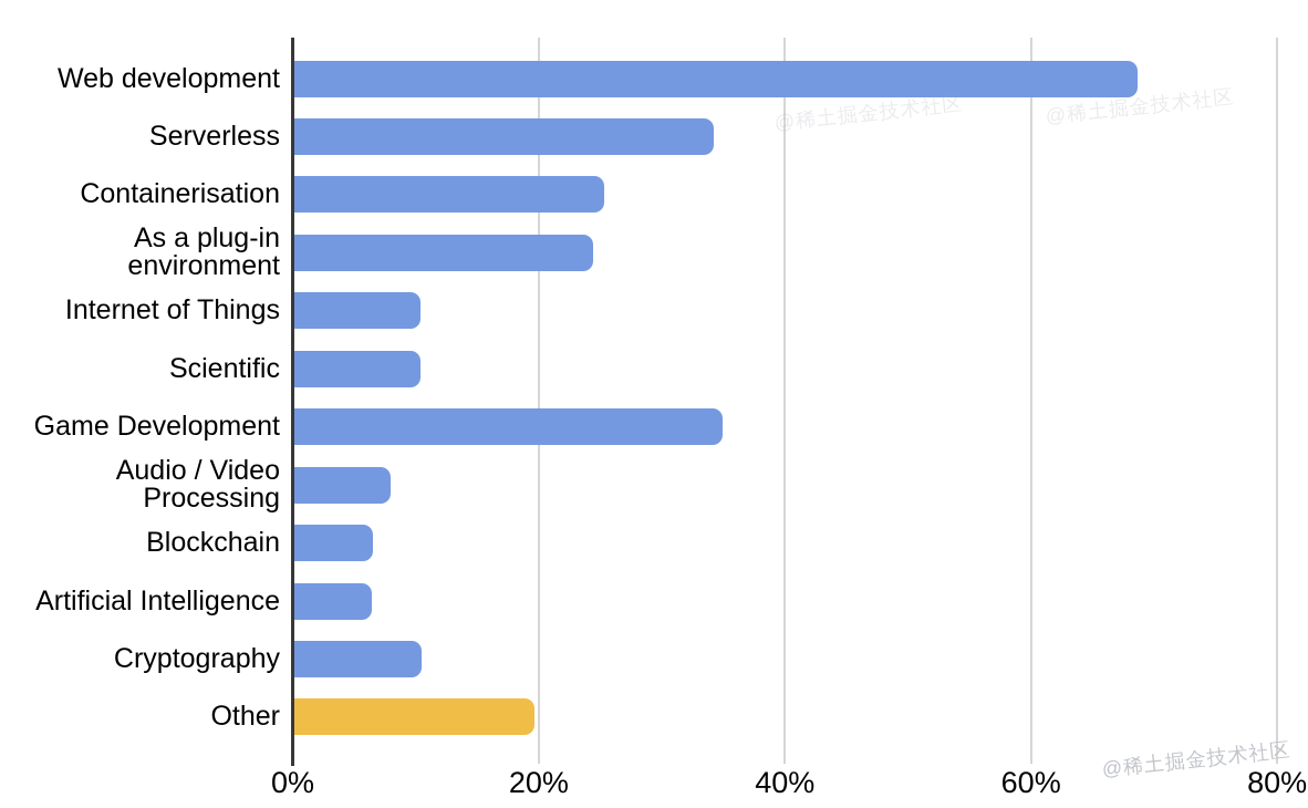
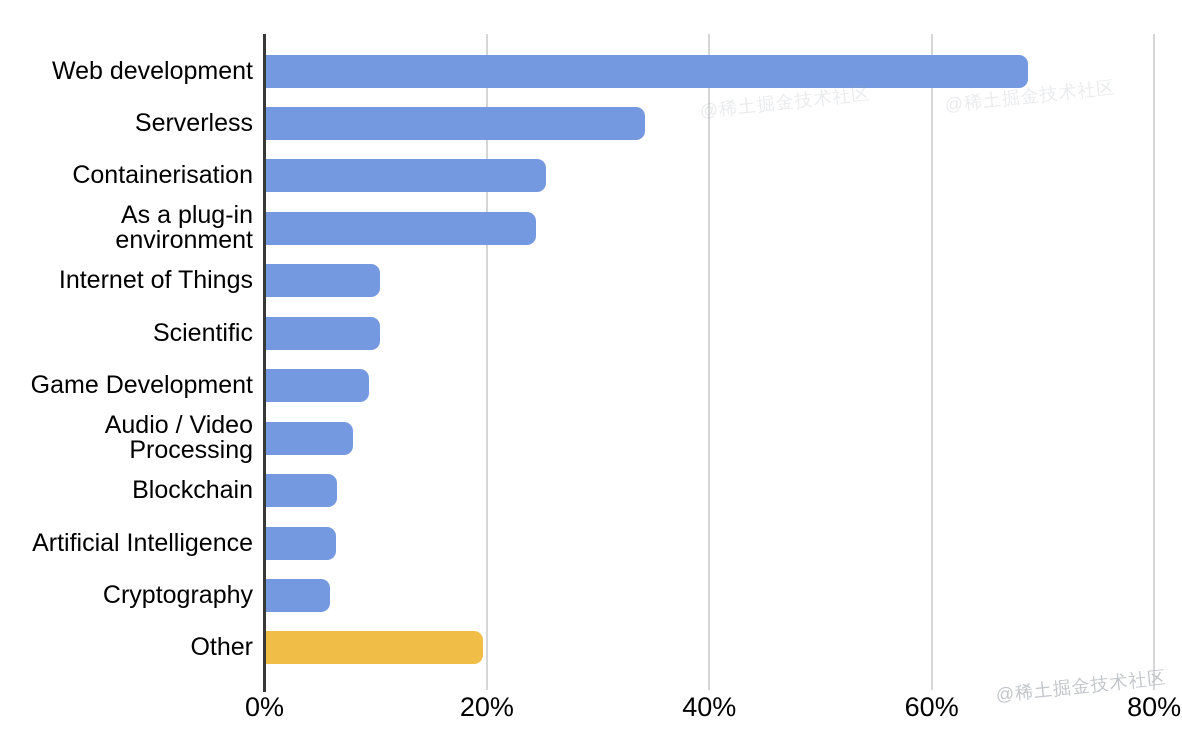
Game Development: 35.0% -> 9.4%
Cryptography: 10.5% -> 5.9%
